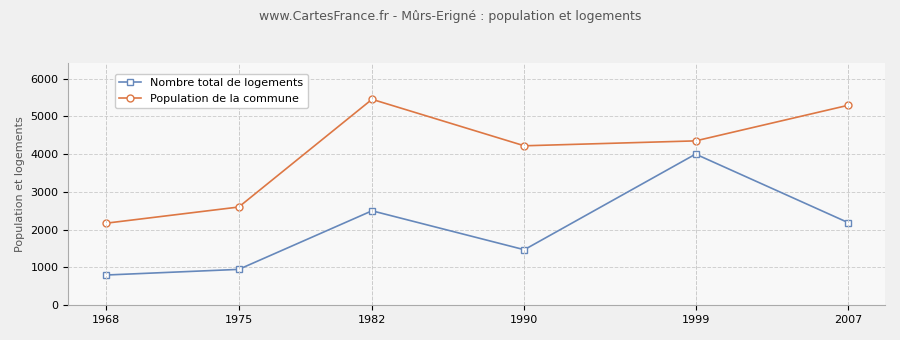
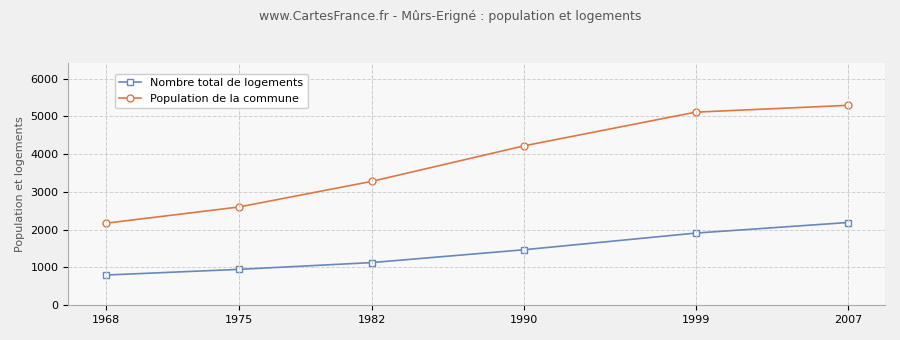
Nombre total de logements/1982: 2500 -> 1130
Population de la commune/1982: 5450 -> 3280
Nombre total de logements/1999: 4000 -> 1910
Population de la commune/1999: 4350 -> 5110
